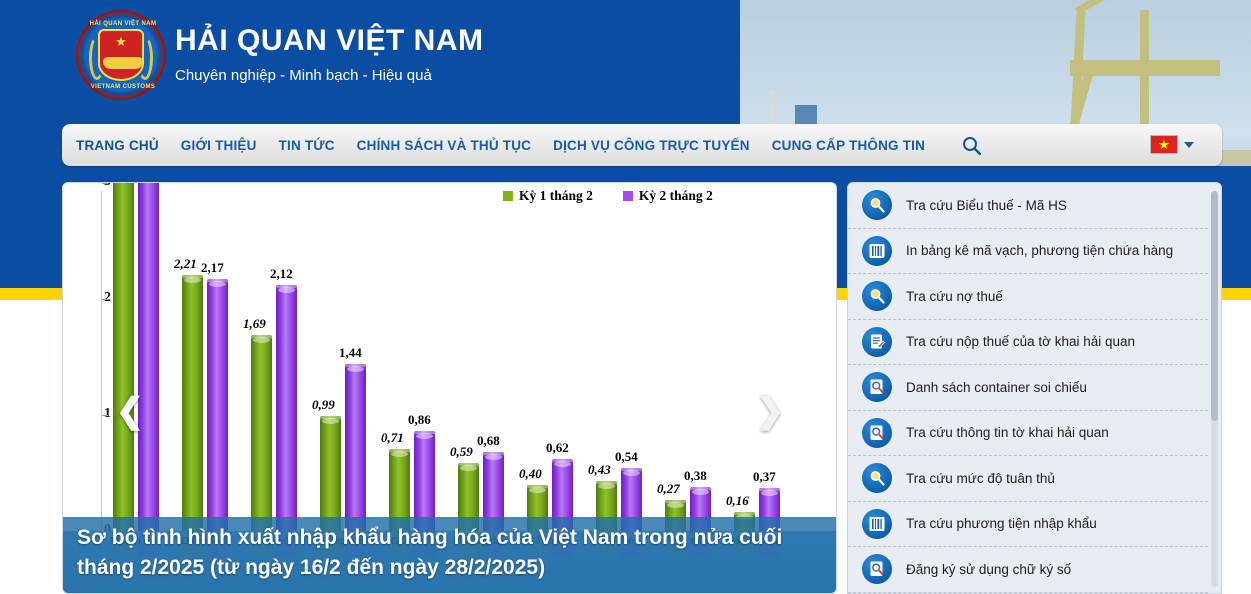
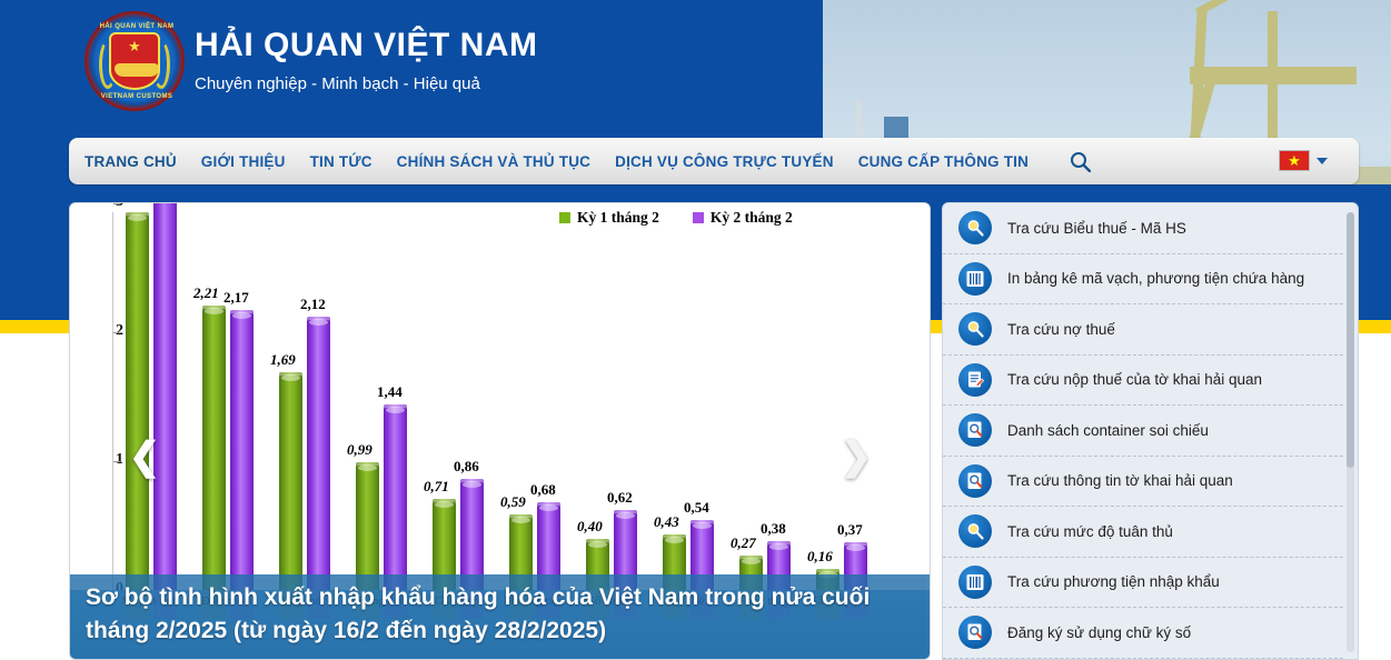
Kỳ 1 tháng 2/Máy vi tính: 3.28 -> 2.93
